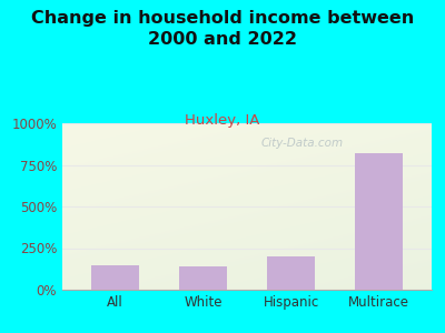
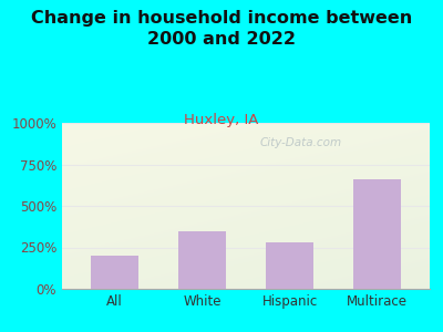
All: 150% -> 200%
White: 140% -> 350%
Hispanic: 200% -> 280%
Multirace: 820% -> 660%
